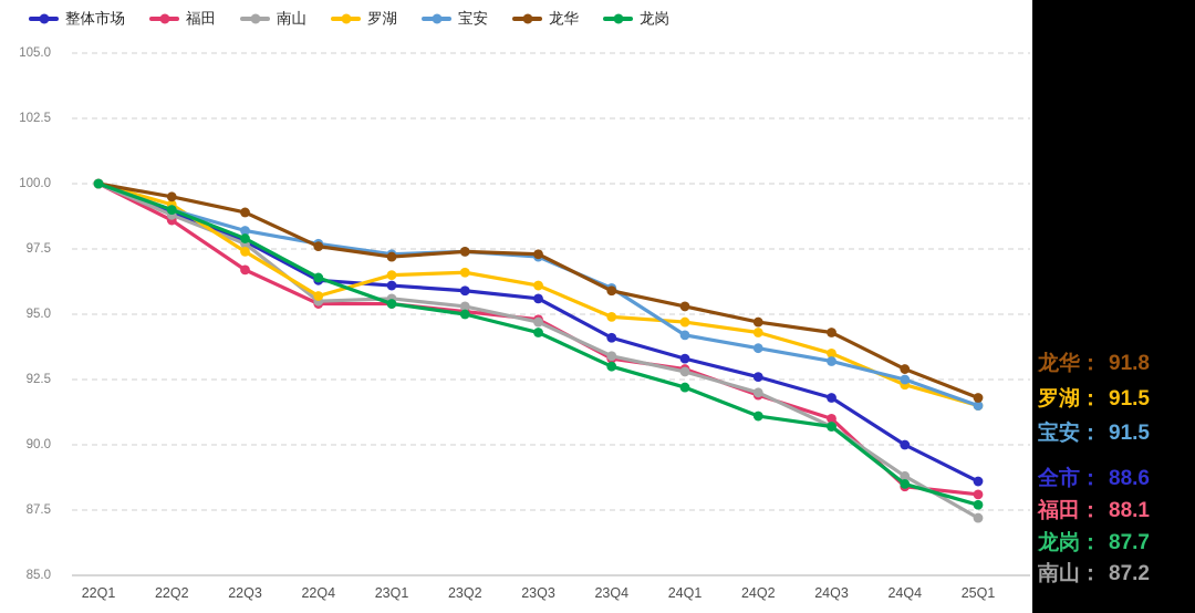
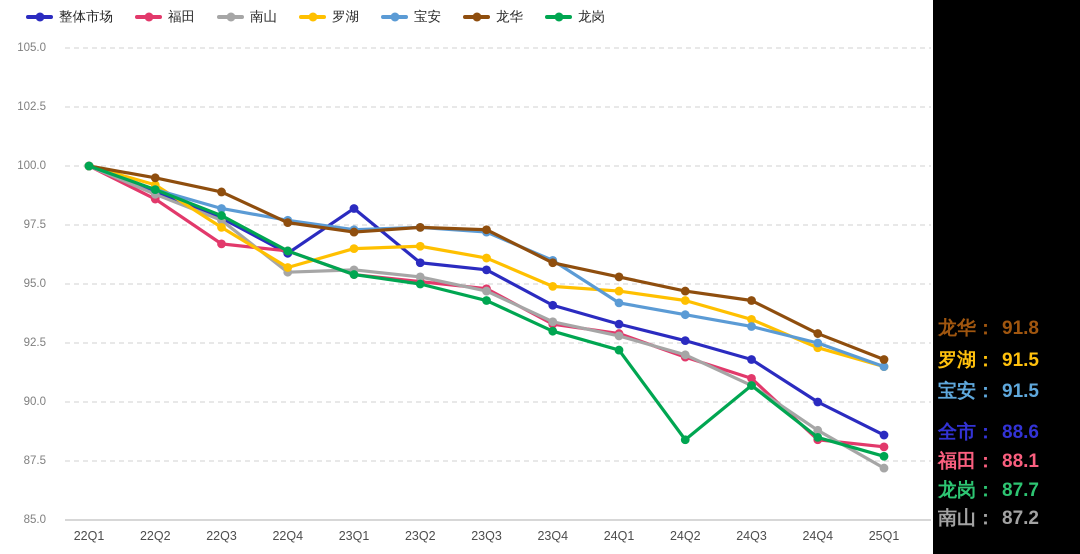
福田/22Q4: 95.4 -> 96.4
整体市场/23Q1: 96.1 -> 98.2
龙岗/24Q2: 91.1 -> 88.4
